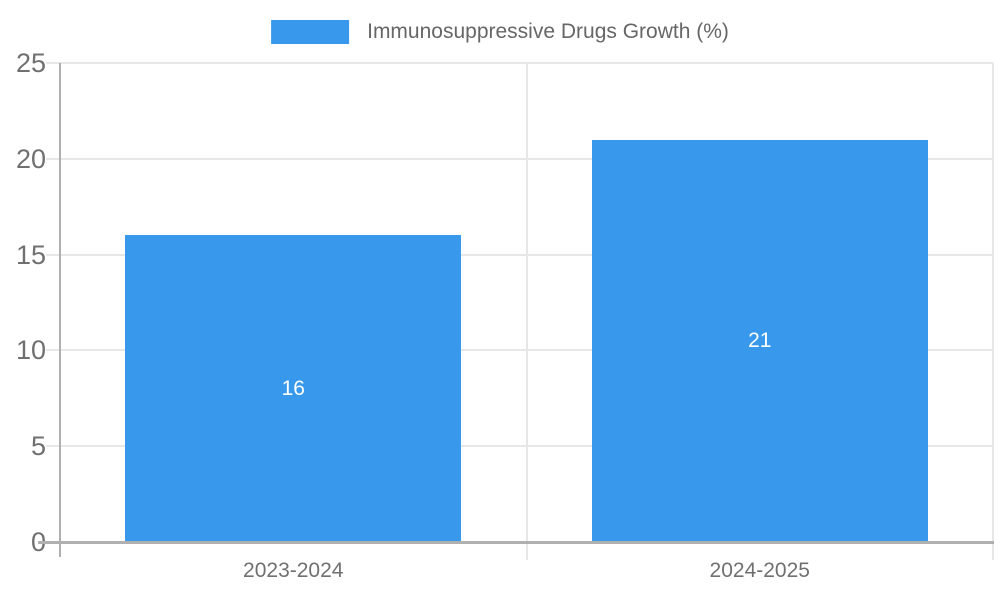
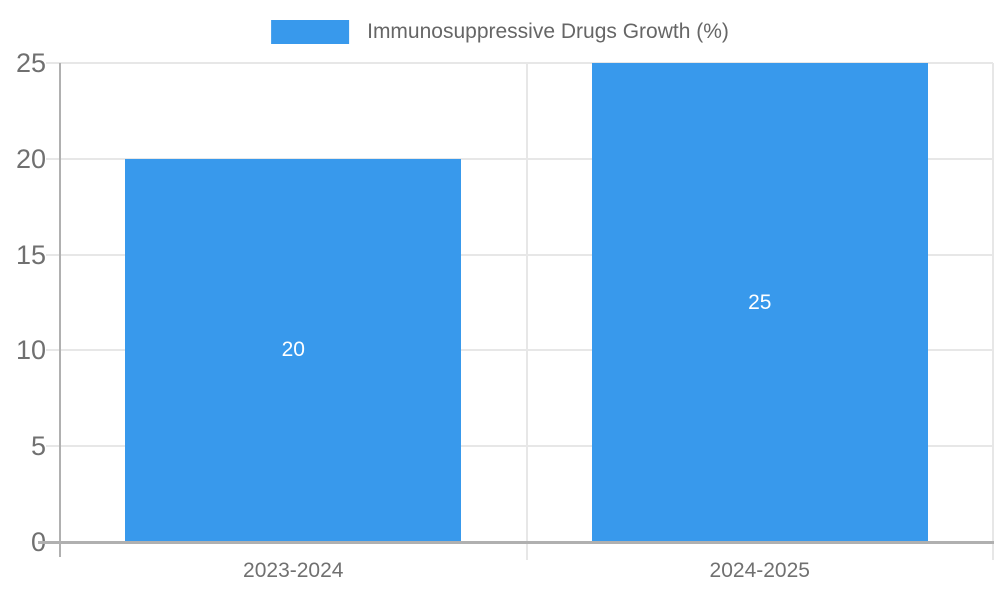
2023-2024: 16 -> 20
2024-2025: 21 -> 25
